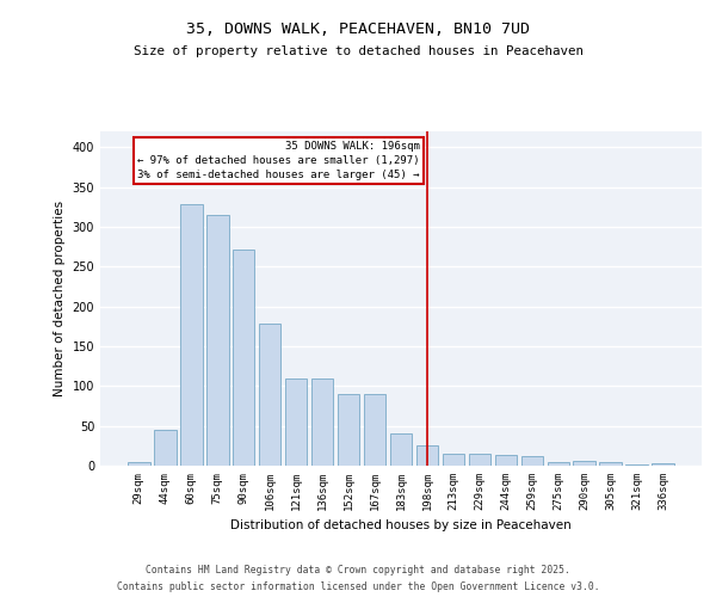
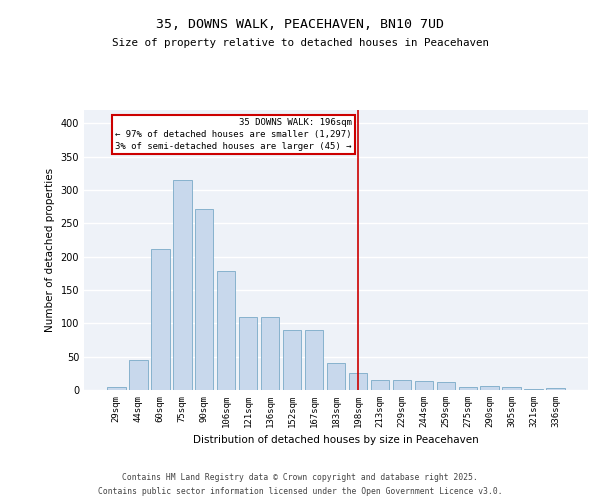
60sqm: 328 -> 212
